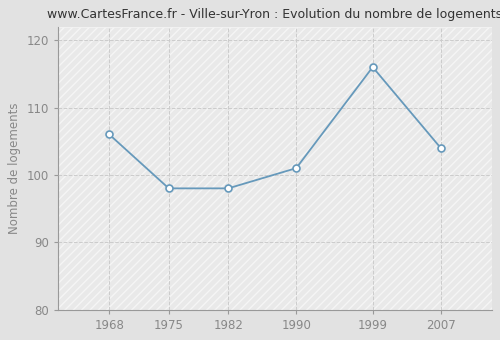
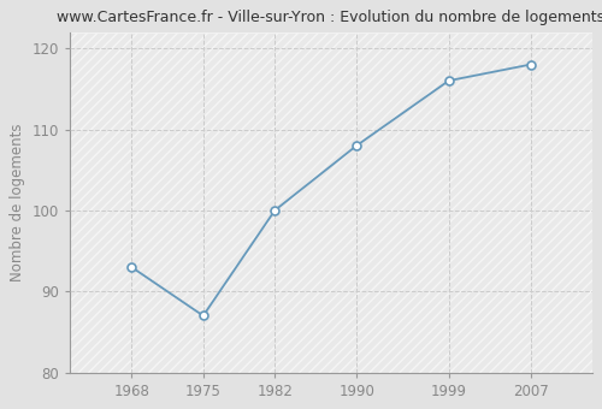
1968: 106 -> 93
1975: 98 -> 87
1982: 98 -> 100
1990: 101 -> 108
2007: 104 -> 118
